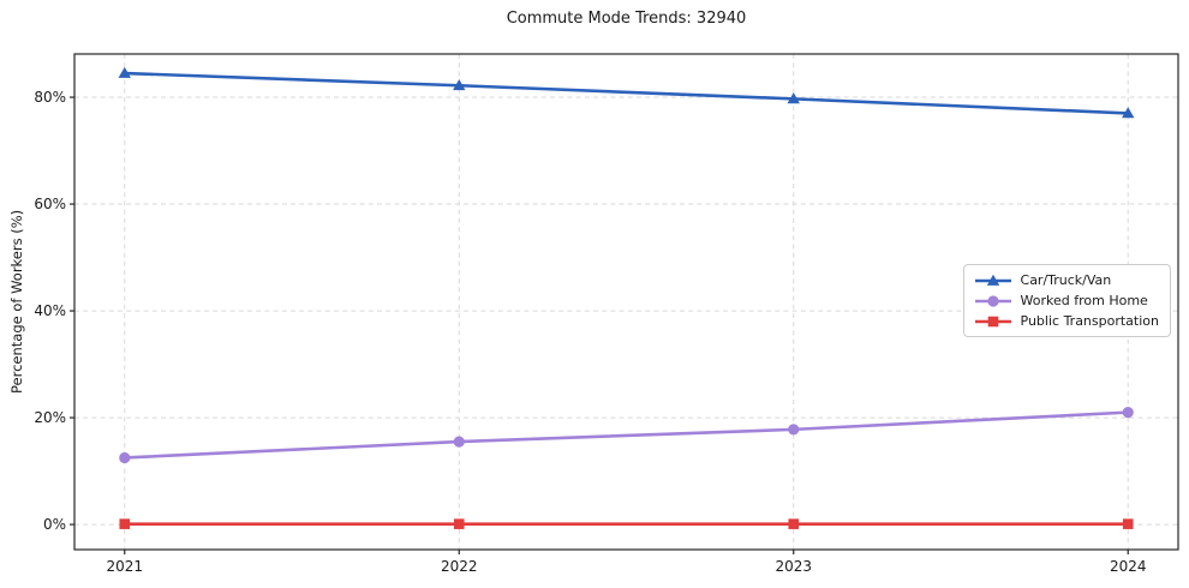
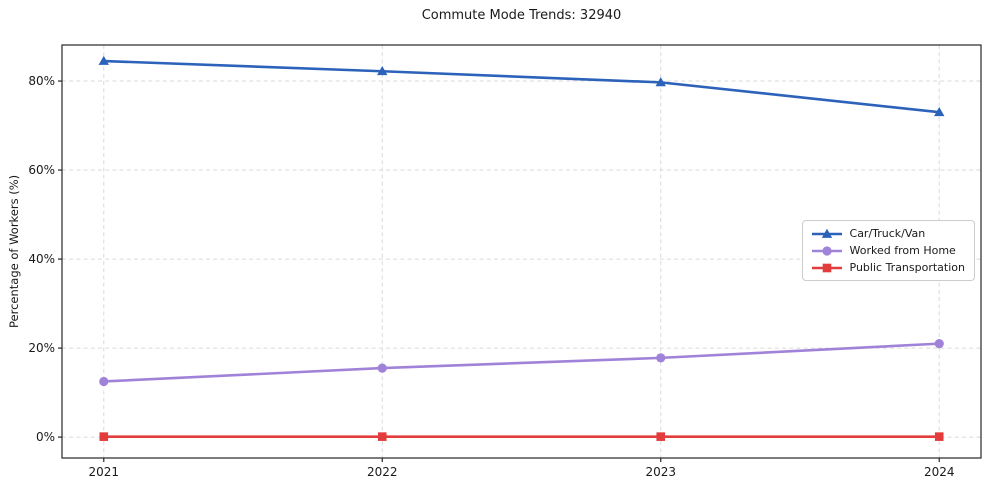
Car/Truck/Van/2024: 77% -> 73%
